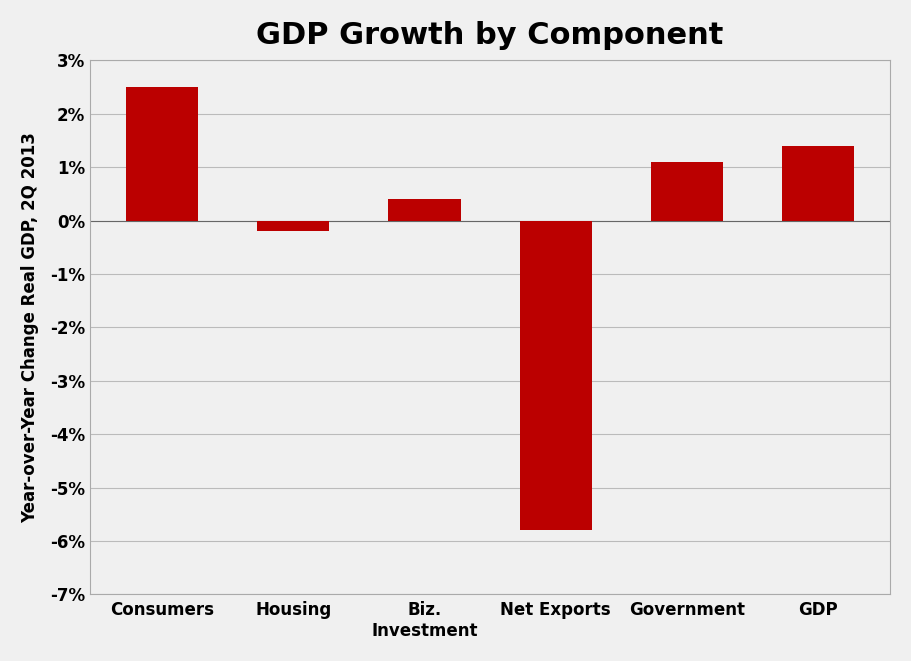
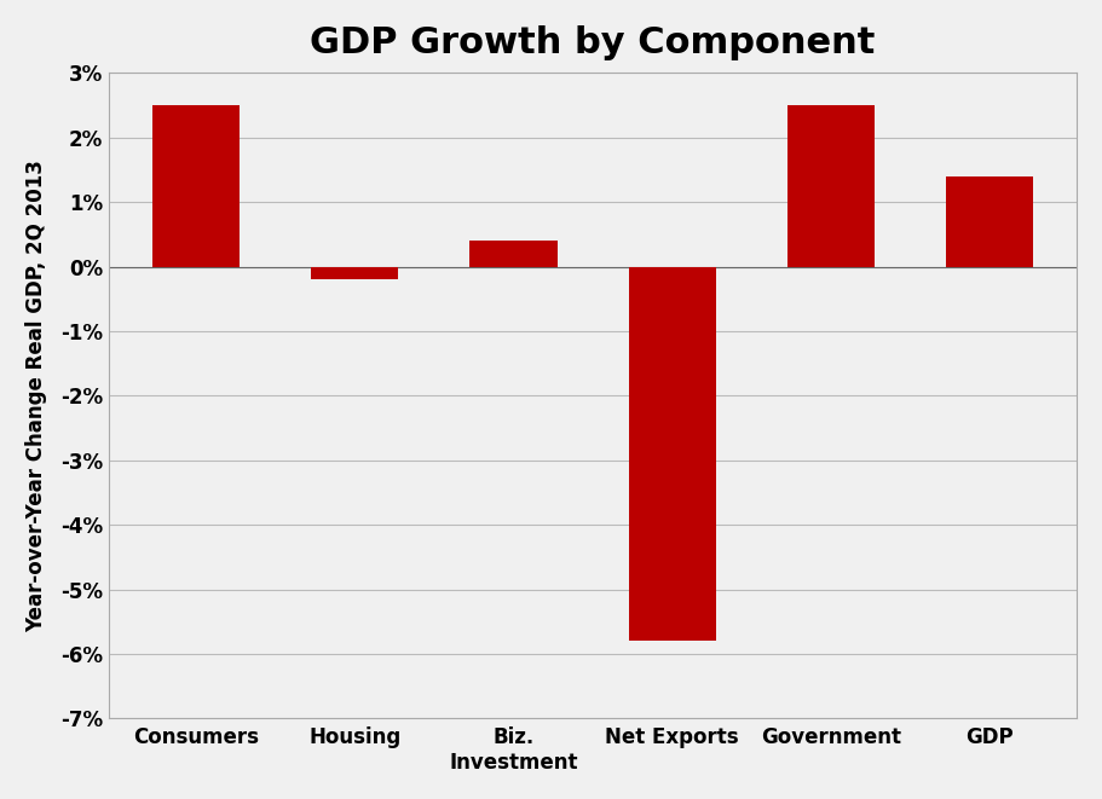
Government: 1.1% -> 2.5%
